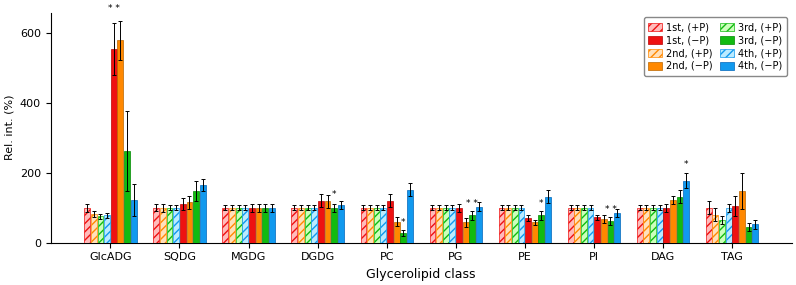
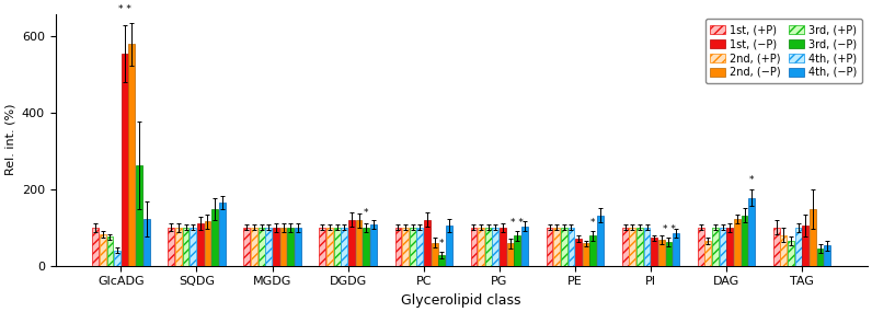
4th, (+P)/GlcADG: 78 -> 40
4th, (−P)/PC: 152 -> 105
2nd, (+P)/DAG: 100 -> 65
